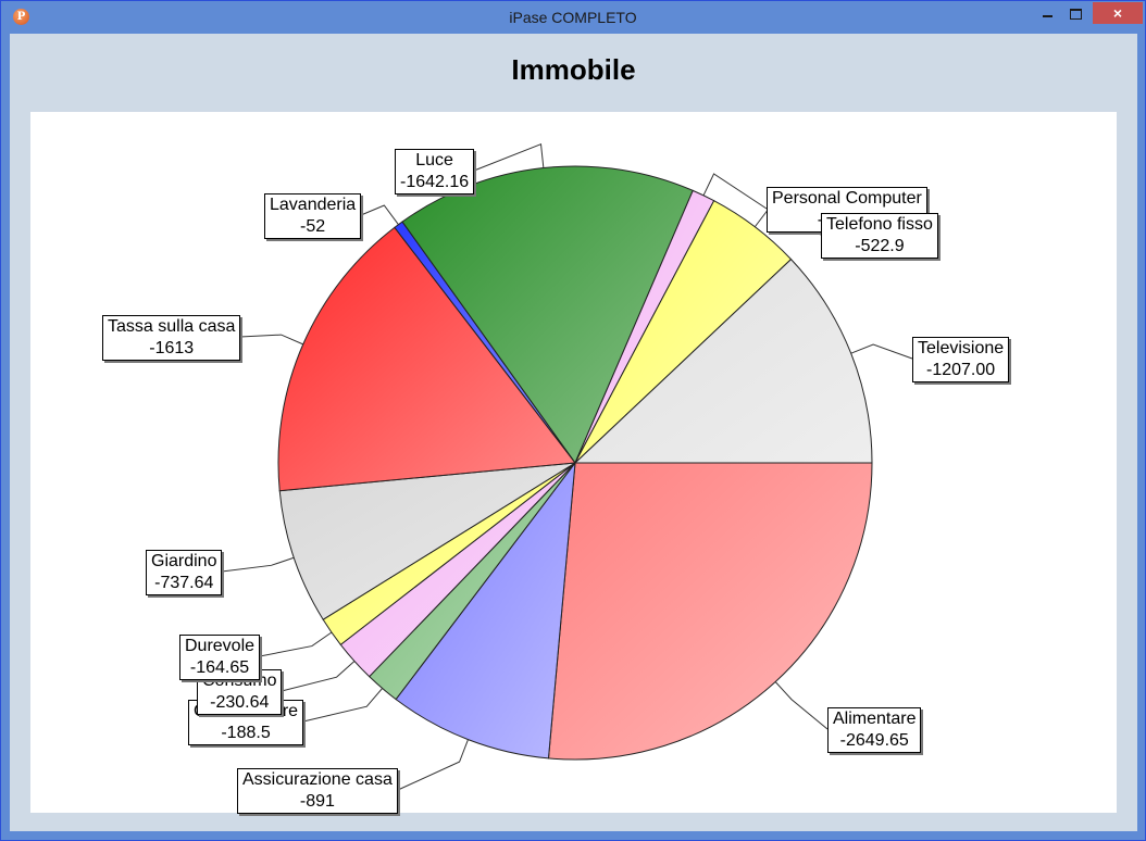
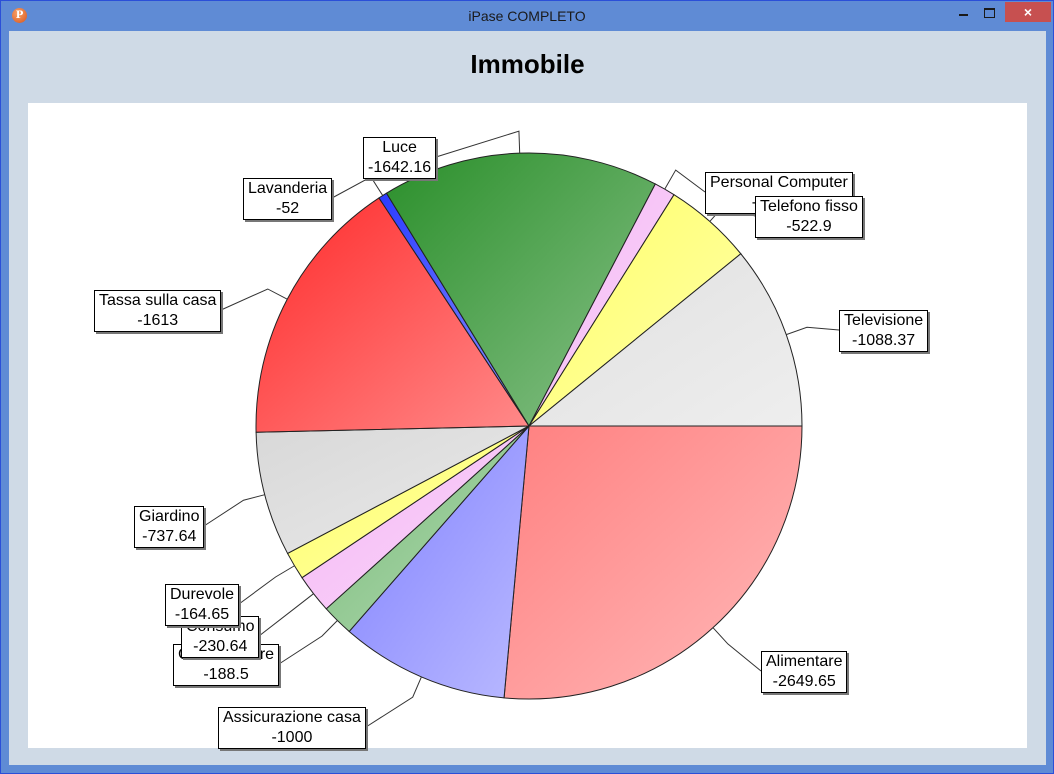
Assicurazione casa: -891 -> -1000
Televisione: -1207.00 -> -1088.37
